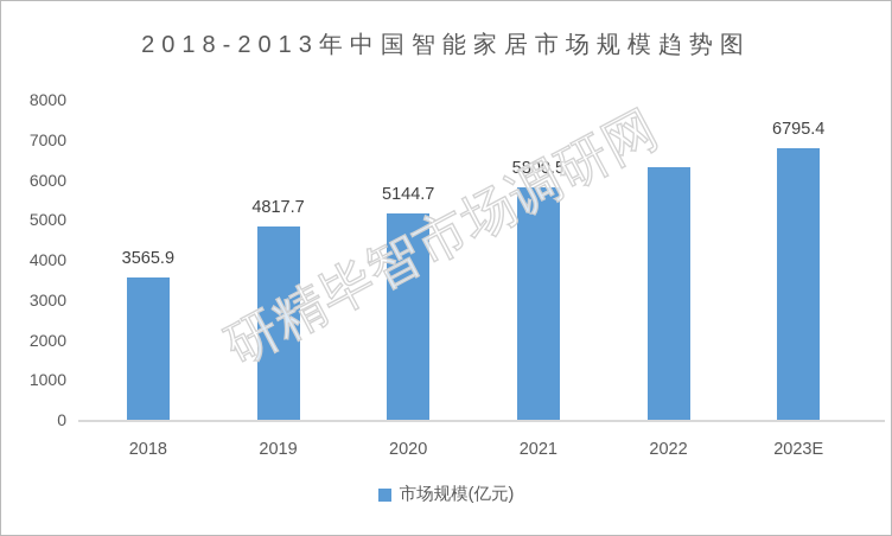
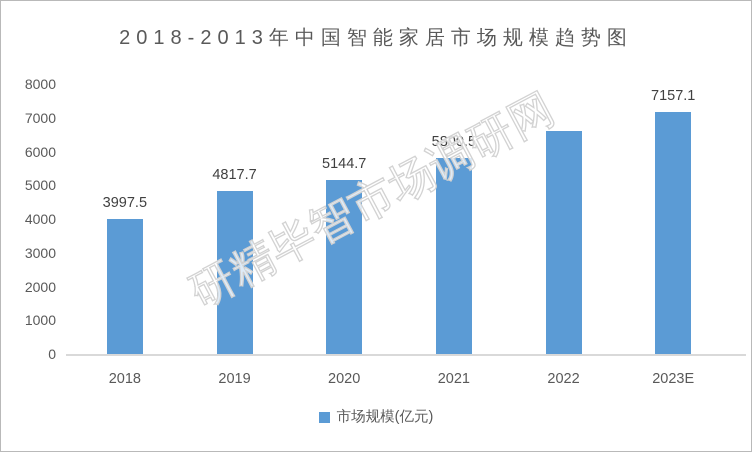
2018: 3565.9 -> 3997.5
2022: 6300 -> 6600
2023E: 6795.4 -> 7157.1
